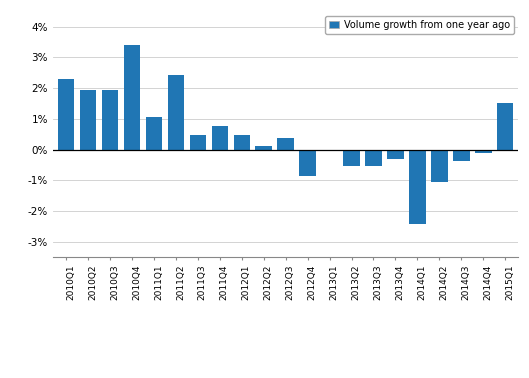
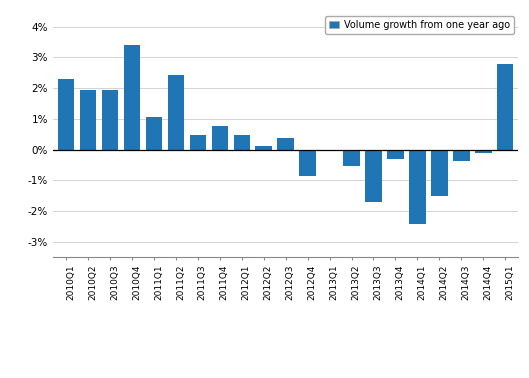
2013Q3: -0.52% -> -1.70%
2014Q2: -1.07% -> -1.50%
2015Q1: 1.50% -> 2.80%
